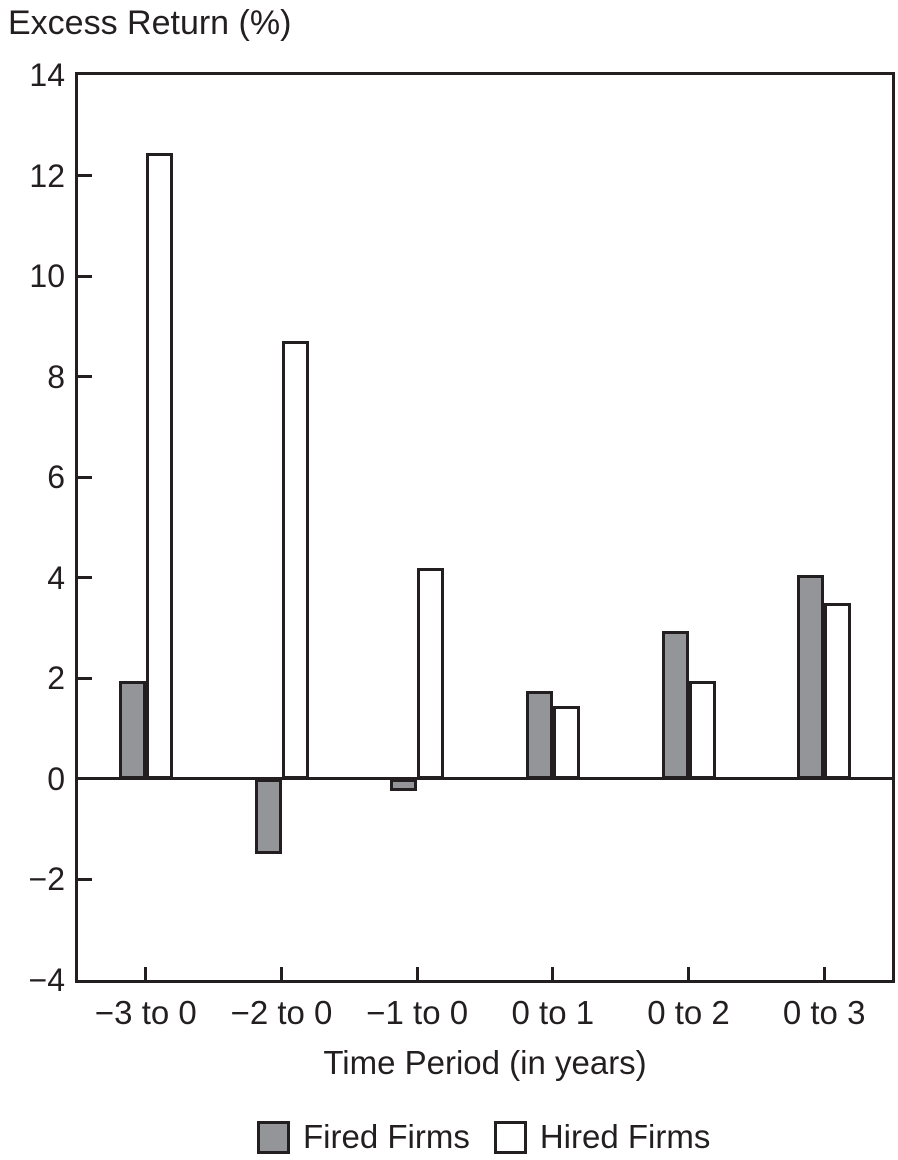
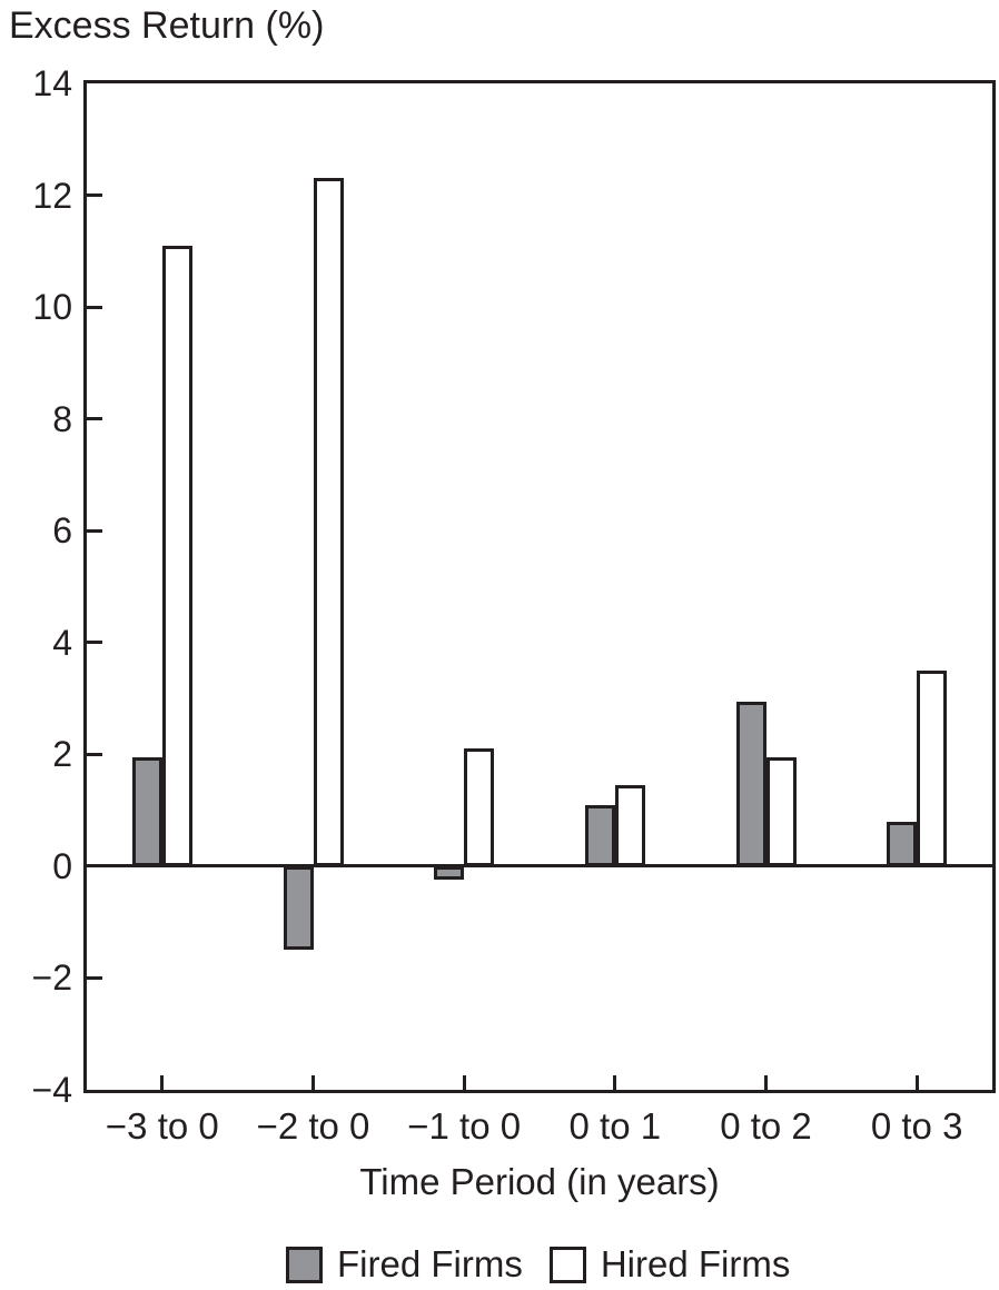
Hired Firms/−3 to 0: 12.4 -> 11.1
Hired Firms/−2 to 0: 8.7 -> 12.3
Hired Firms/−1 to 0: 4.2 -> 2.1
Fired Firms/0 to 1: 1.8 -> 1.1
Fired Firms/0 to 3: 4.0 -> 0.8
